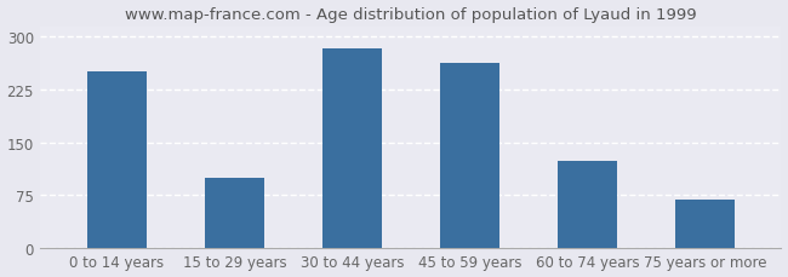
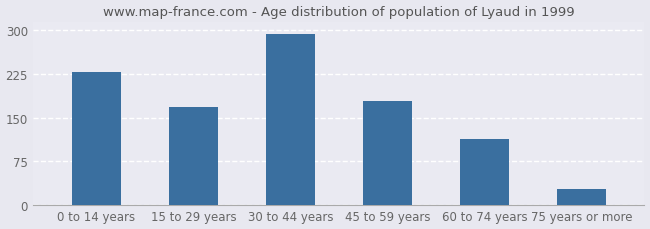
0 to 14 years: 250 -> 228
15 to 29 years: 100 -> 168
30 to 44 years: 284 -> 294
45 to 59 years: 262 -> 178
60 to 74 years: 124 -> 113
75 years or more: 68 -> 28
